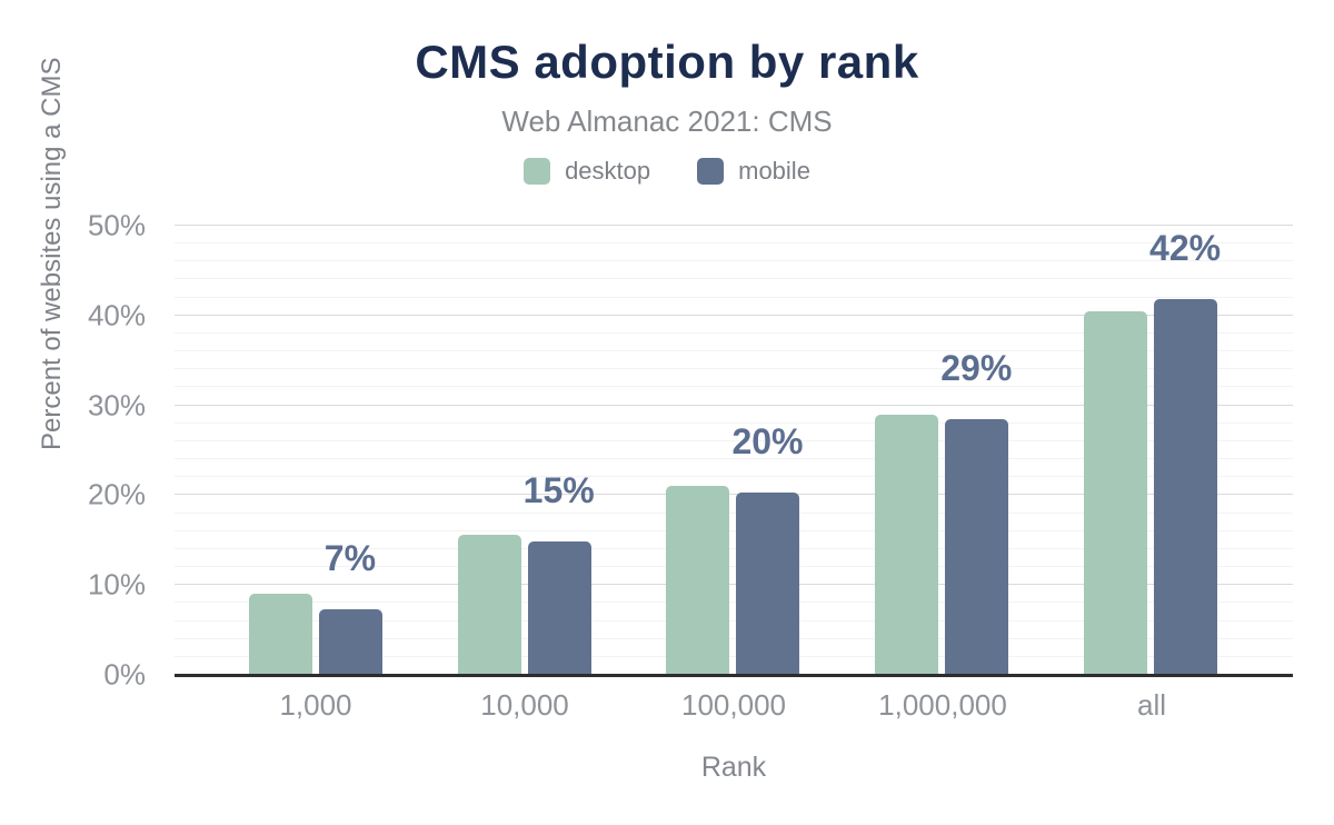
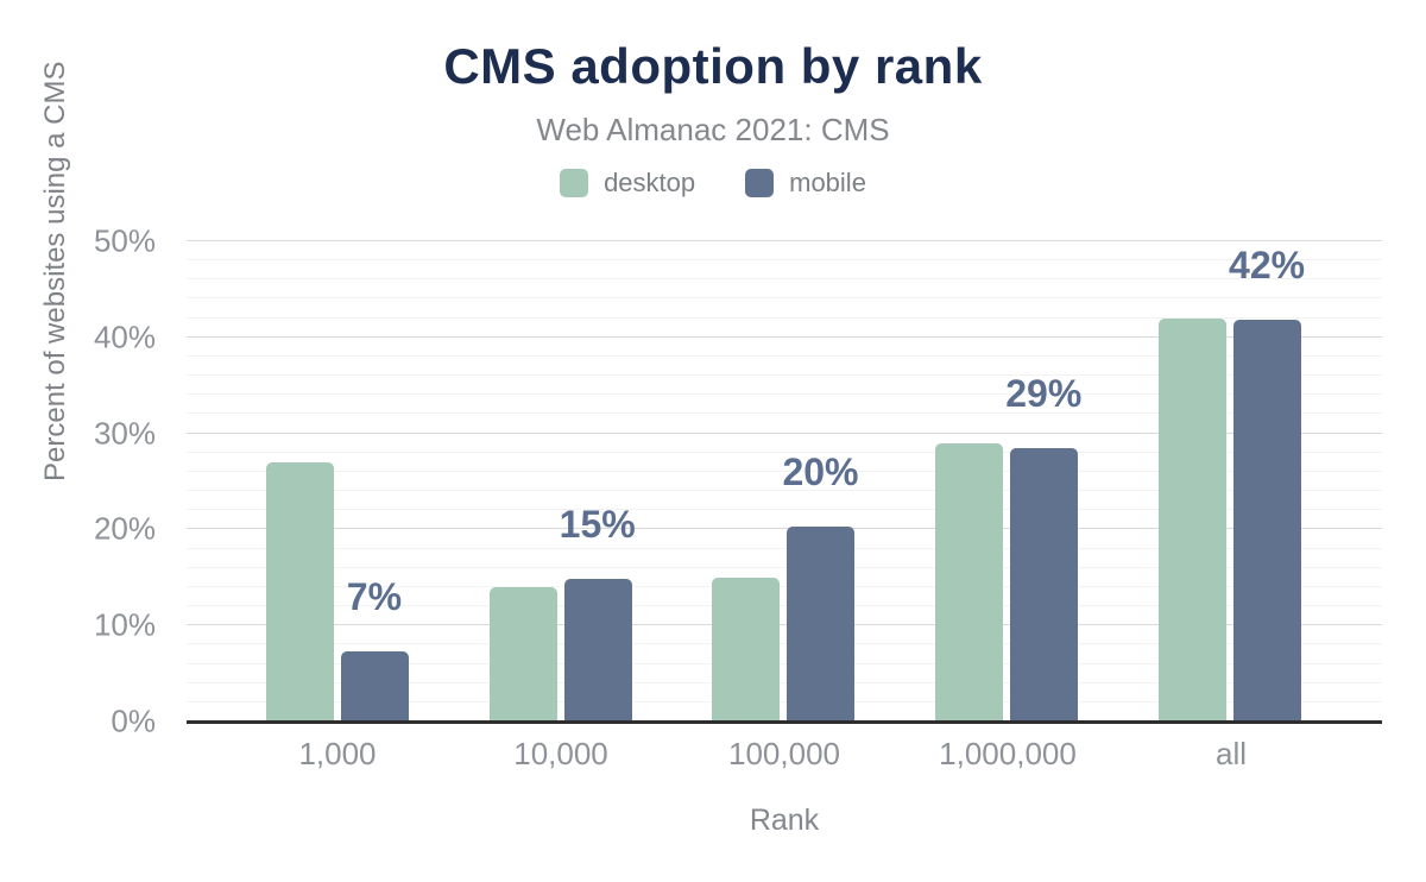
desktop/1,000: 9% -> 27%
desktop/10,000: 16% -> 14%
desktop/100,000: 21% -> 15%
desktop/all: 40% -> 42%
